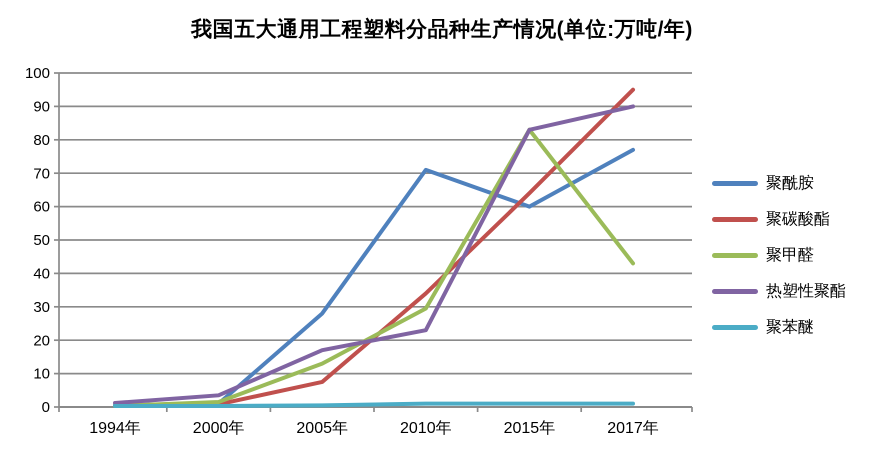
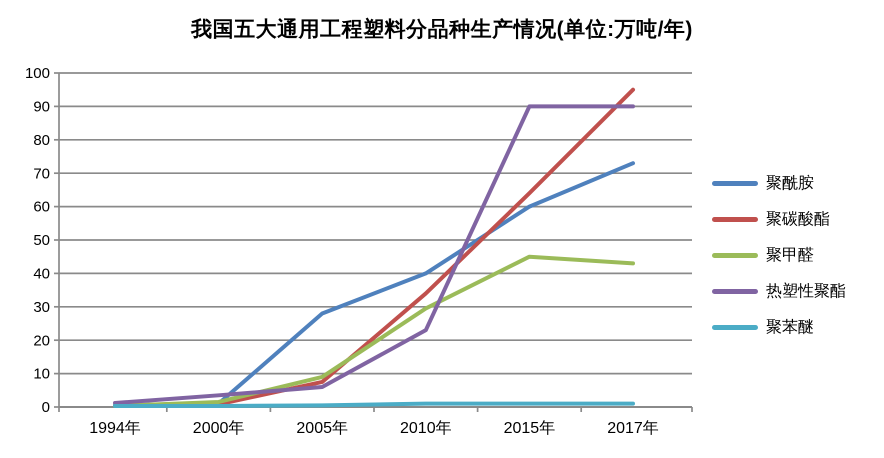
聚甲醛/2005年: 13 -> 9
热塑性聚酯/2005年: 17 -> 6
聚酰胺/2010年: 71 -> 40
聚甲醛/2015年: 83 -> 45
热塑性聚酯/2015年: 83 -> 90
聚酰胺/2017年: 77 -> 73
